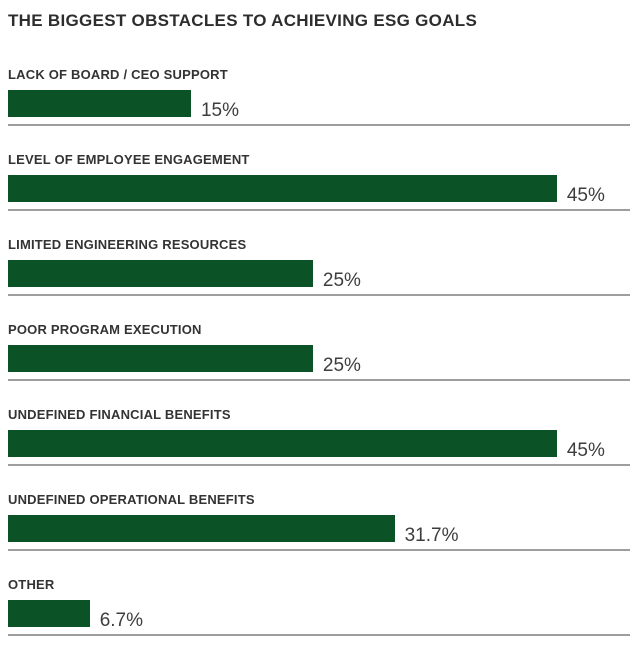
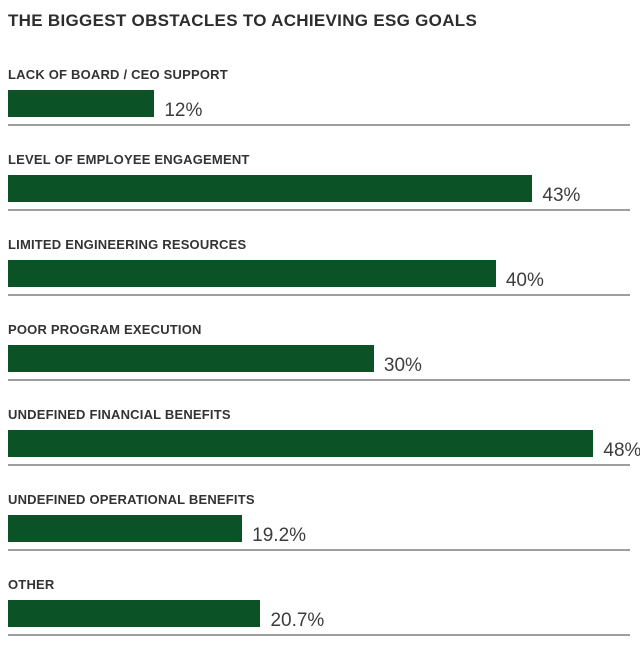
LACK OF BOARD / CEO SUPPORT: 15% -> 12%
LEVEL OF EMPLOYEE ENGAGEMENT: 45% -> 43%
LIMITED ENGINEERING RESOURCES: 25% -> 40%
POOR PROGRAM EXECUTION: 25% -> 30%
UNDEFINED FINANCIAL BENEFITS: 45% -> 48%
UNDEFINED OPERATIONAL BENEFITS: 31.7% -> 19.2%
OTHER: 6.7% -> 20.7%
